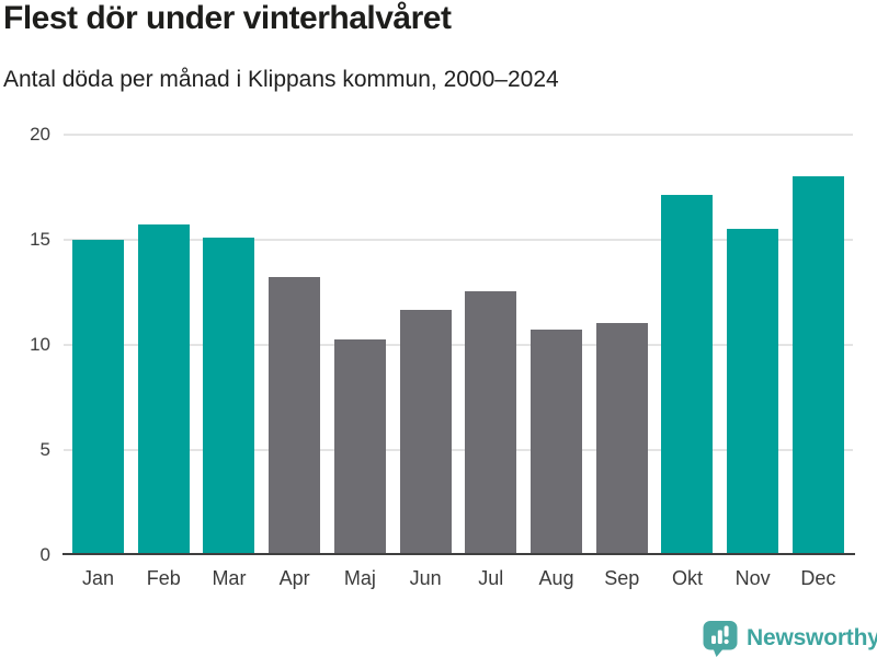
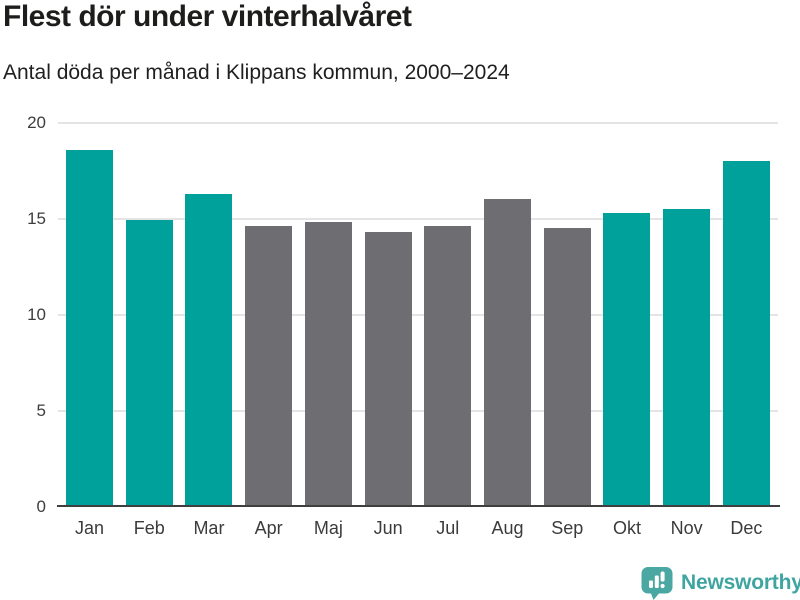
Jan: 15.0 -> 18.6
Feb: 15.7 -> 14.9
Mar: 15.1 -> 16.3
Apr: 13.2 -> 14.6
Maj: 10.2 -> 14.8
Jun: 11.6 -> 14.3
Jul: 12.5 -> 14.6
Aug: 10.7 -> 16.0
Sep: 11.0 -> 14.5
Okt: 17.1 -> 15.3
